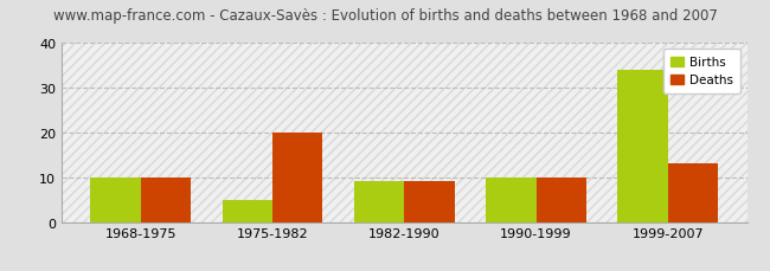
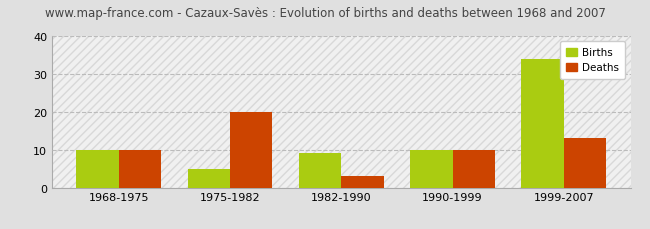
Deaths/1982-1990: 9 -> 3
